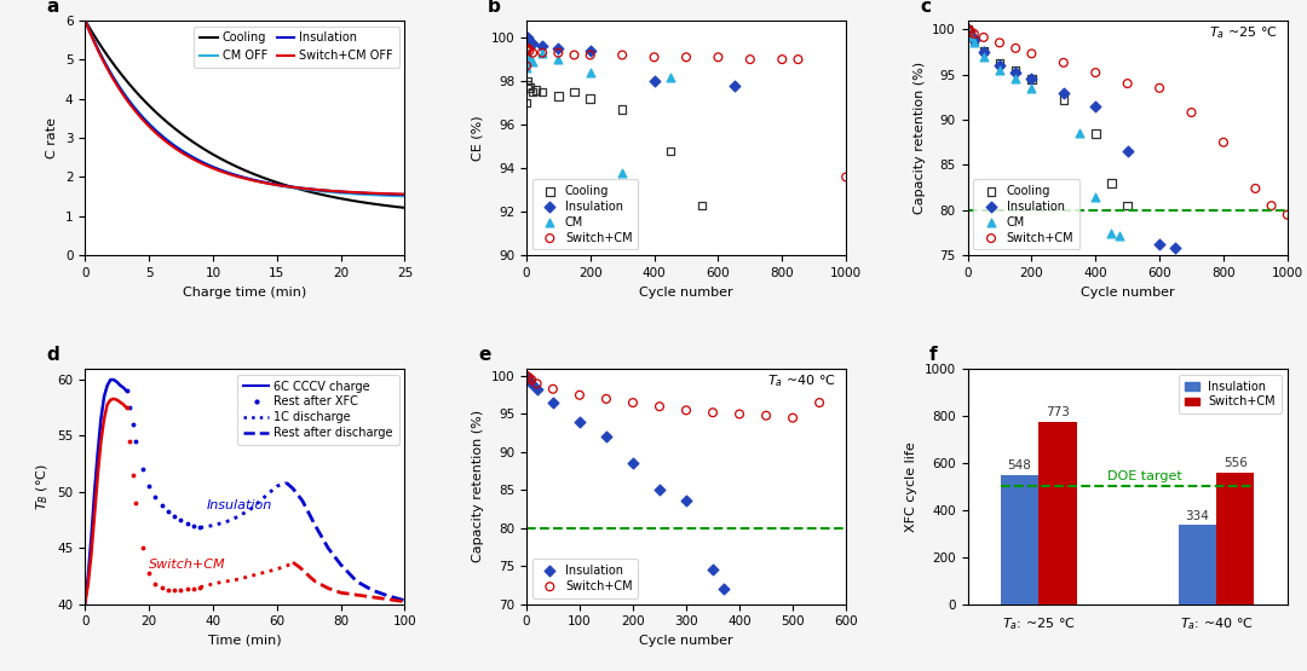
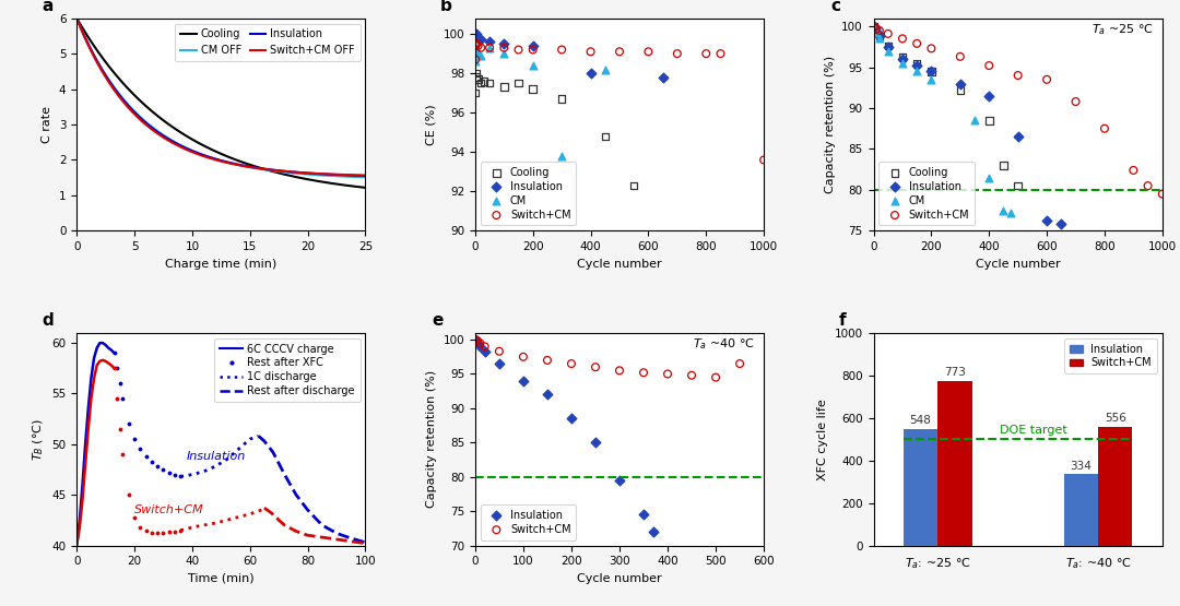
Insulation/300: 83.6 -> 79.5
